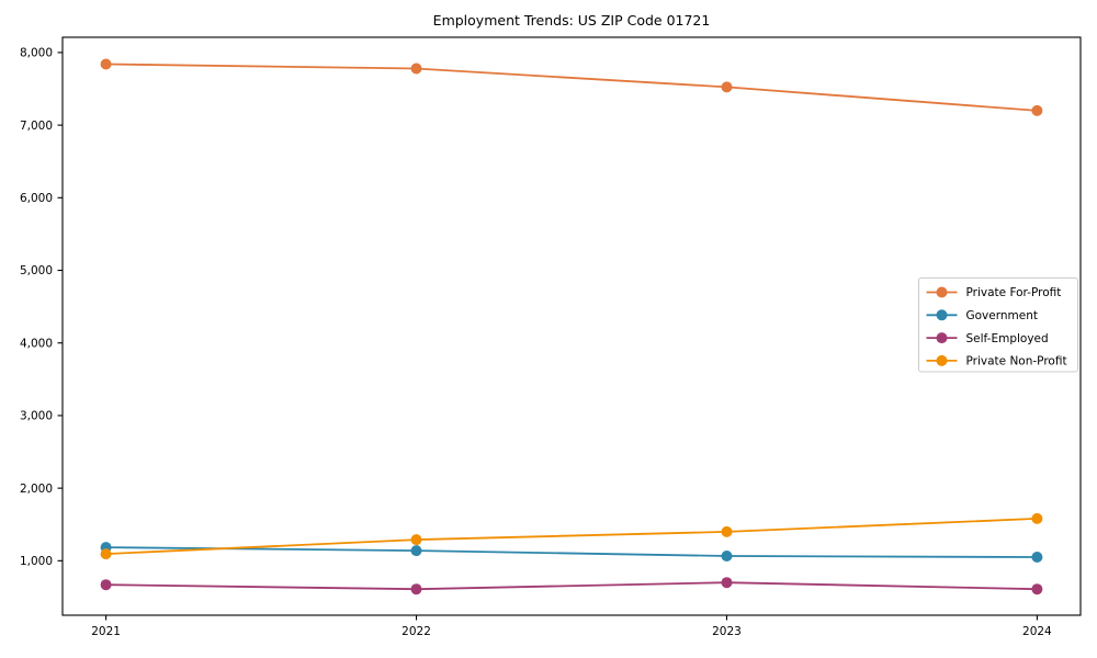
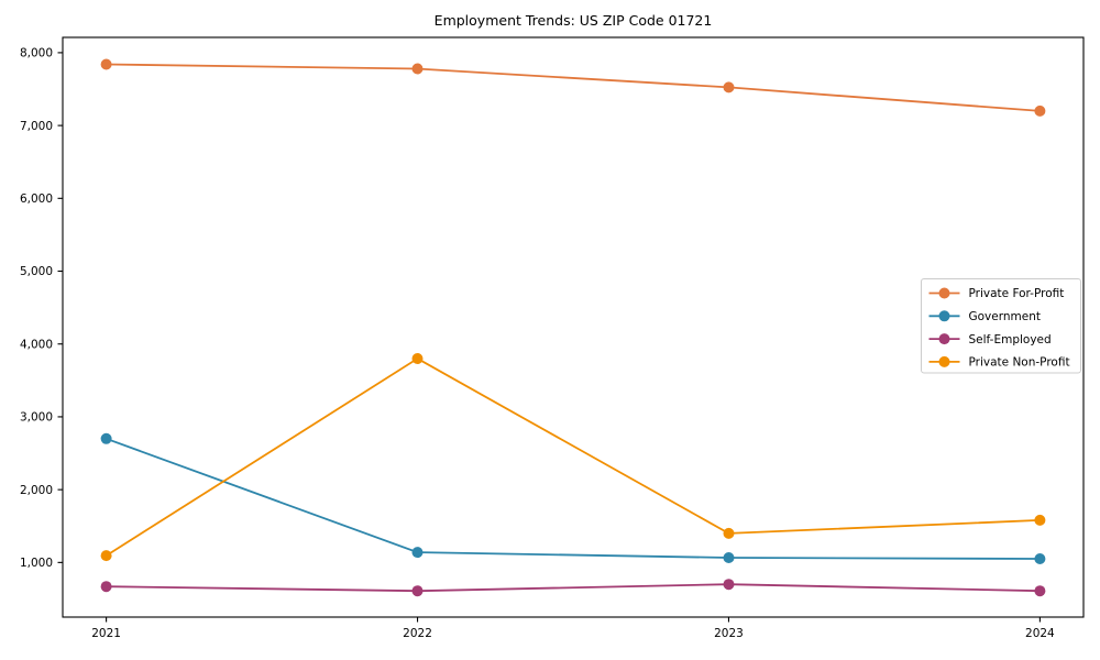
Government/2021: 1200 -> 2700
Private Non-Profit/2022: 1300 -> 3800
